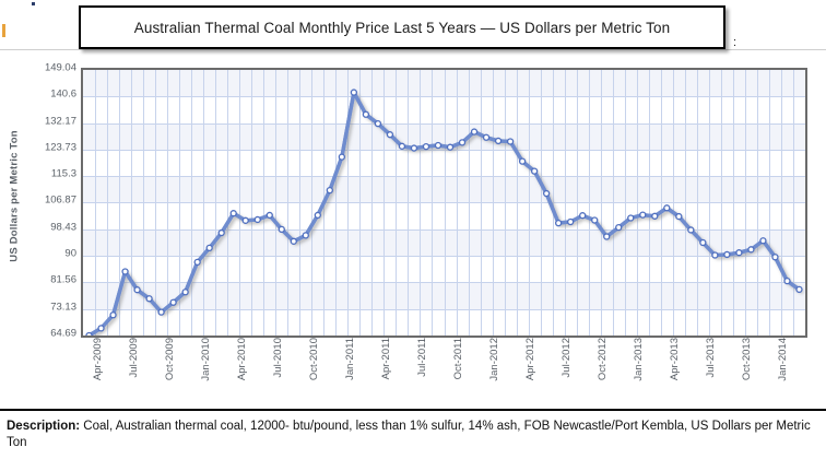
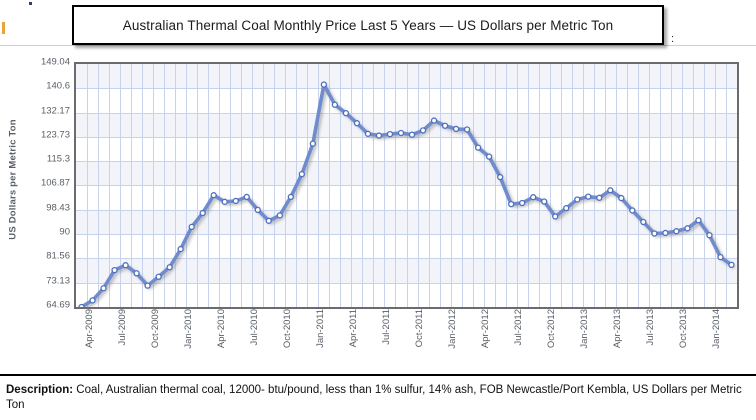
Jul-2009: 85 -> 78
Jan-2010: 88 -> 85
